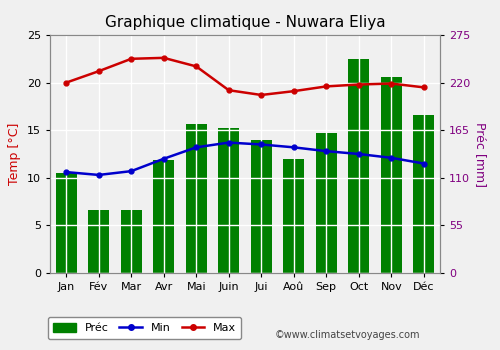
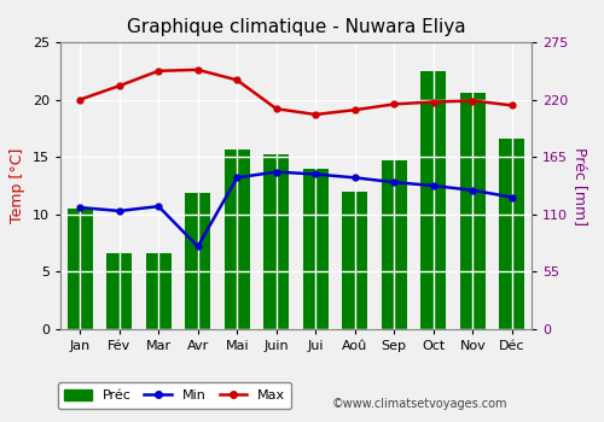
Min/Avr: 12.0 -> 7.2
